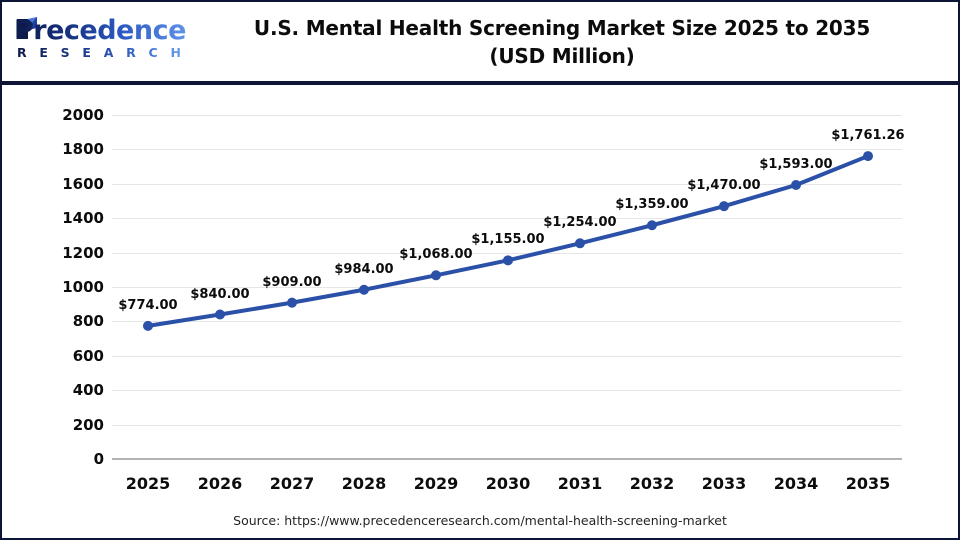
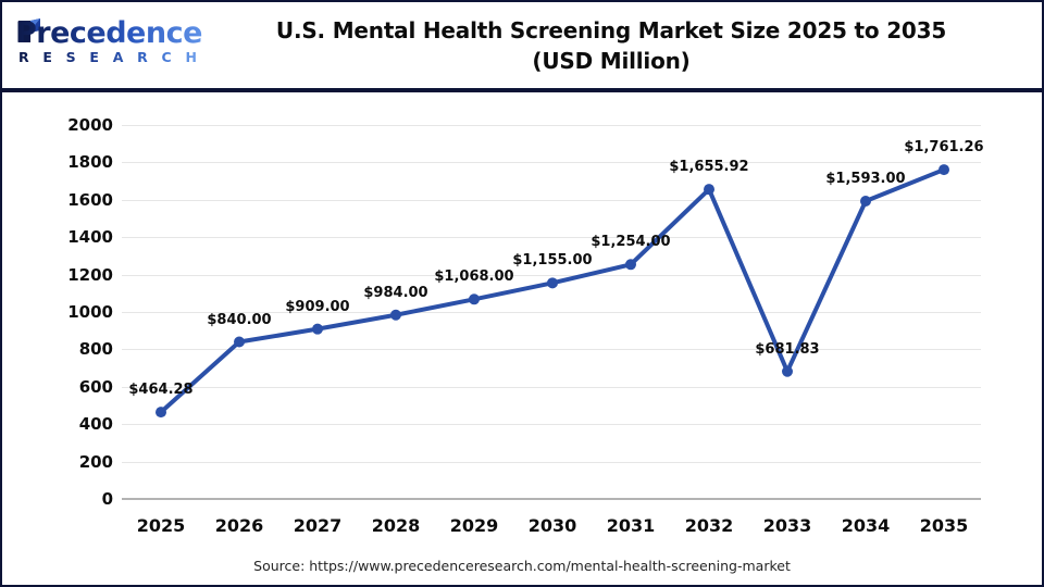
2025: $774.00 -> $464.28
2032: $1,359.00 -> $1,655.92
2033: $1,470.00 -> $681.83
